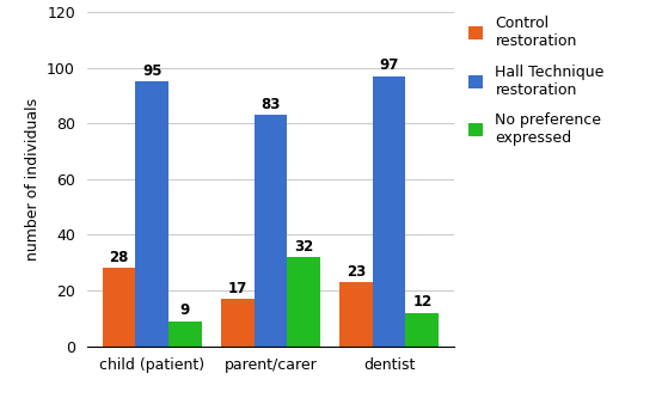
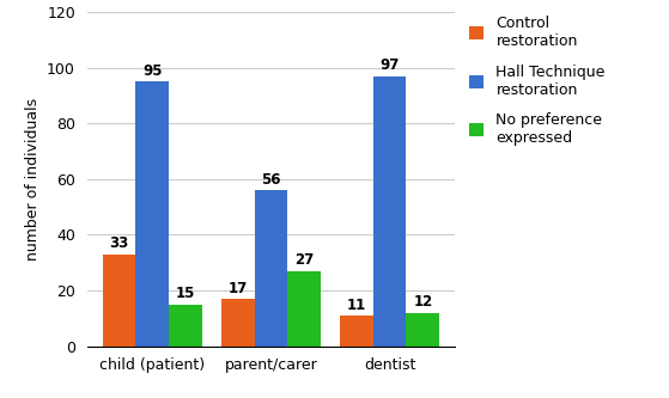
Control restoration/child (patient): 28 -> 33
No preference expressed/child (patient): 9 -> 15
Hall Technique restoration/parent/carer: 83 -> 56
No preference expressed/parent/carer: 32 -> 27
Control restoration/dentist: 23 -> 11
